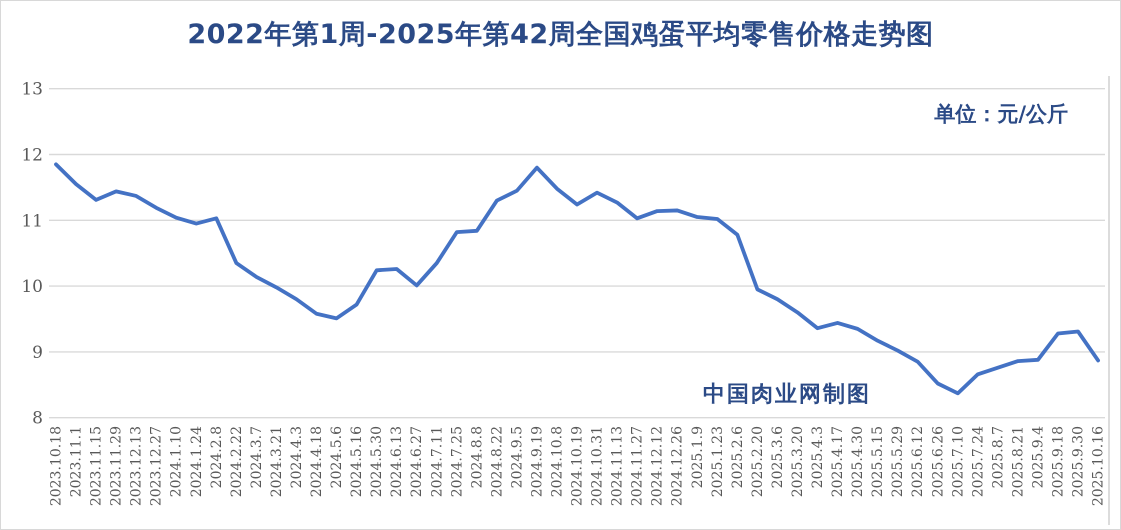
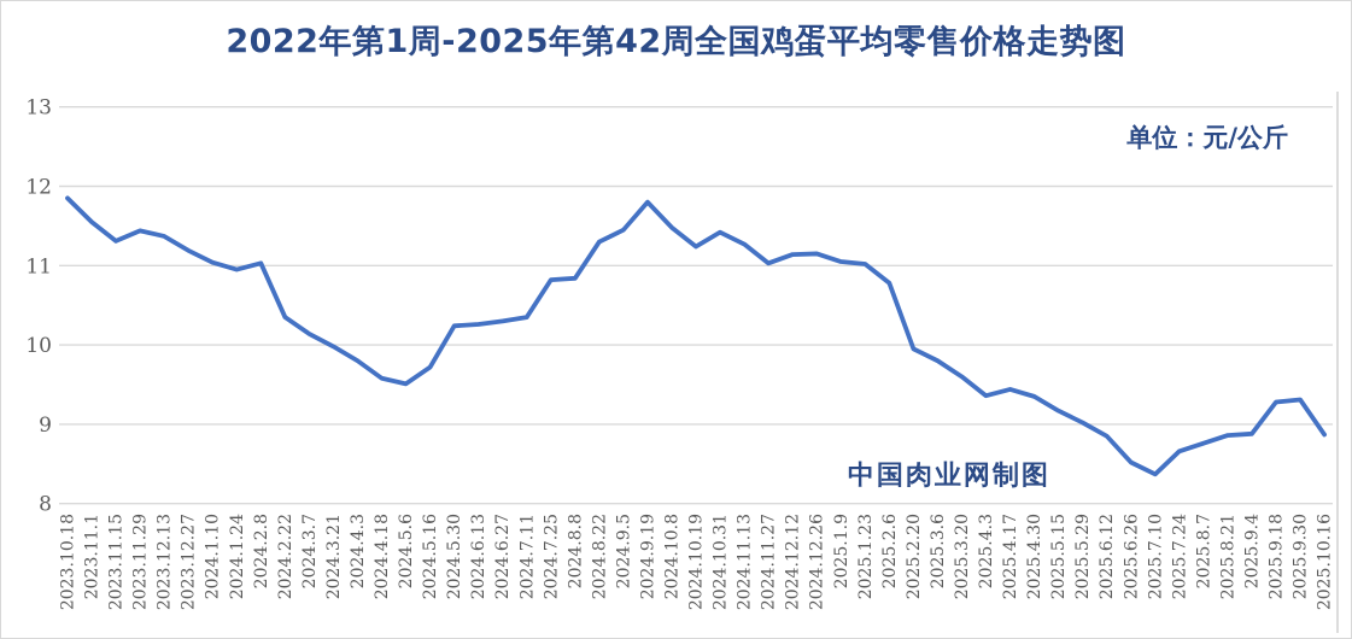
2024.6.27: 10.0 -> 10.3
